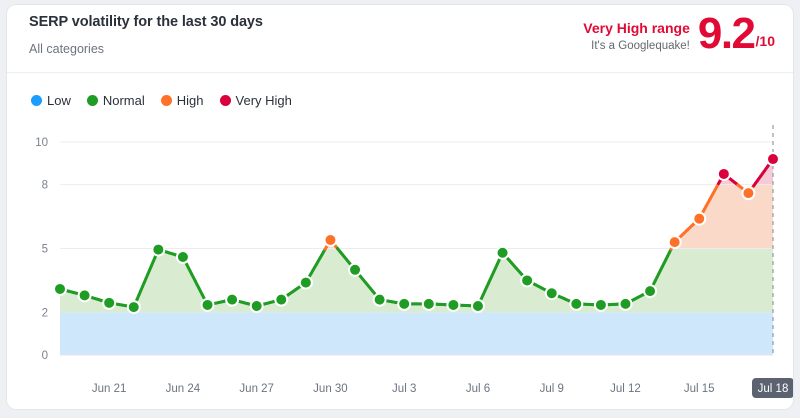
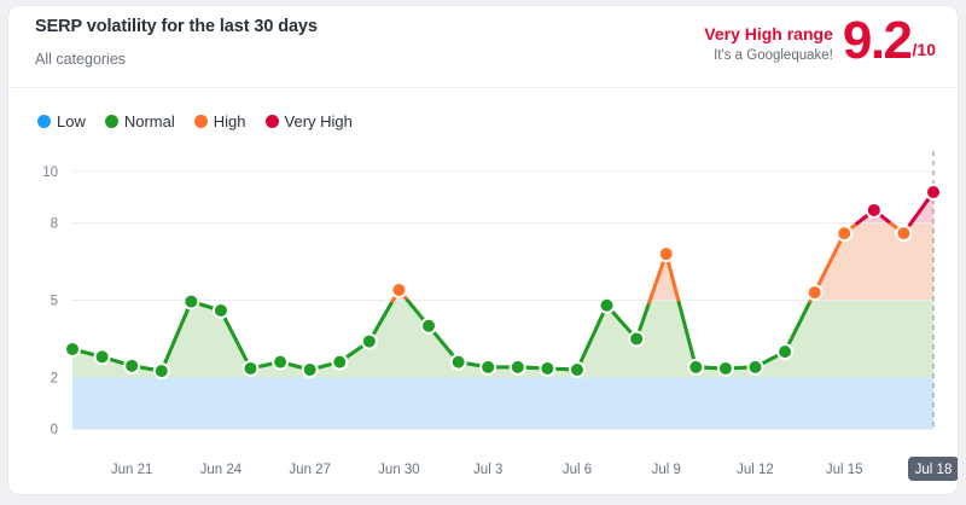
Jul 9: 2.9 -> 6.8
Jul 15: 6.4 -> 7.6
